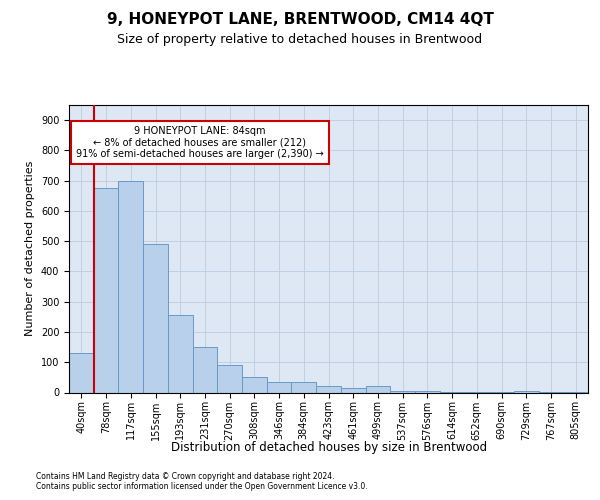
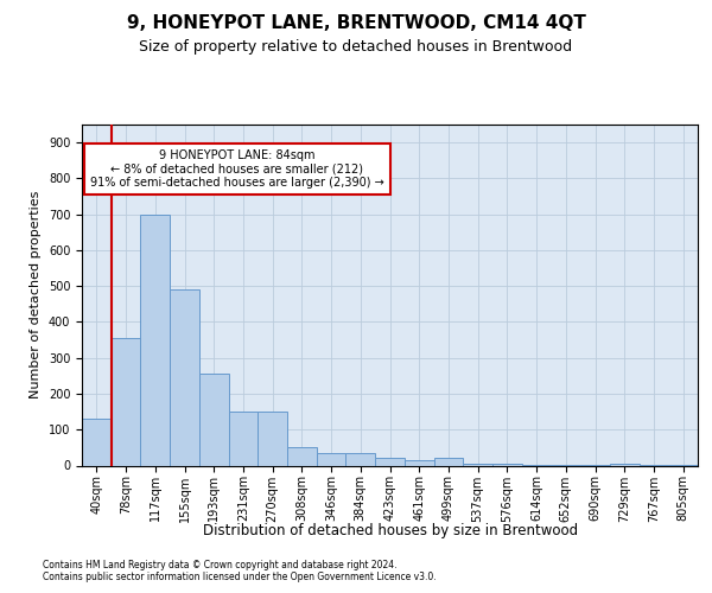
78sqm: 675 -> 355
270sqm: 90 -> 150
